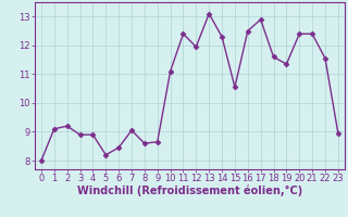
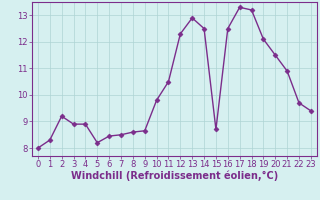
1: 9.10 -> 8.30
7: 9.05 -> 8.50
10: 11.10 -> 9.80
11: 12.40 -> 10.50
12: 11.95 -> 12.30
13: 13.10 -> 12.90
14: 12.30 -> 12.50
15: 10.55 -> 8.70
17: 12.90 -> 13.30
18: 11.60 -> 13.20
19: 11.35 -> 12.10
20: 12.40 -> 11.50
21: 12.40 -> 10.90
22: 11.55 -> 9.70
23: 8.95 -> 9.40
